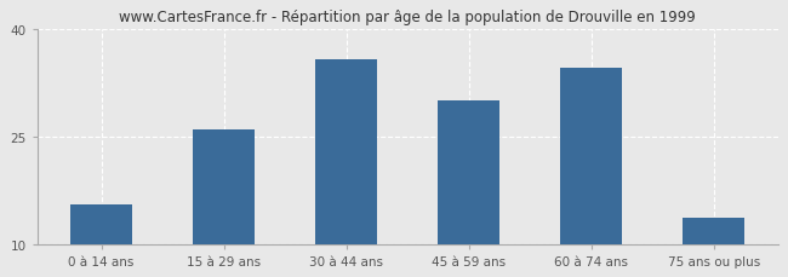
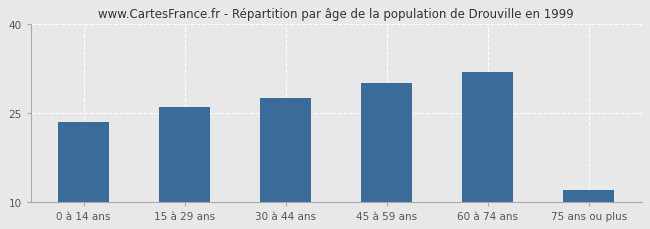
0 à 14 ans: 15.6 -> 23.5
30 à 44 ans: 35.8 -> 27.5
60 à 74 ans: 34.6 -> 32.0
75 ans ou plus: 13.6 -> 12.0
